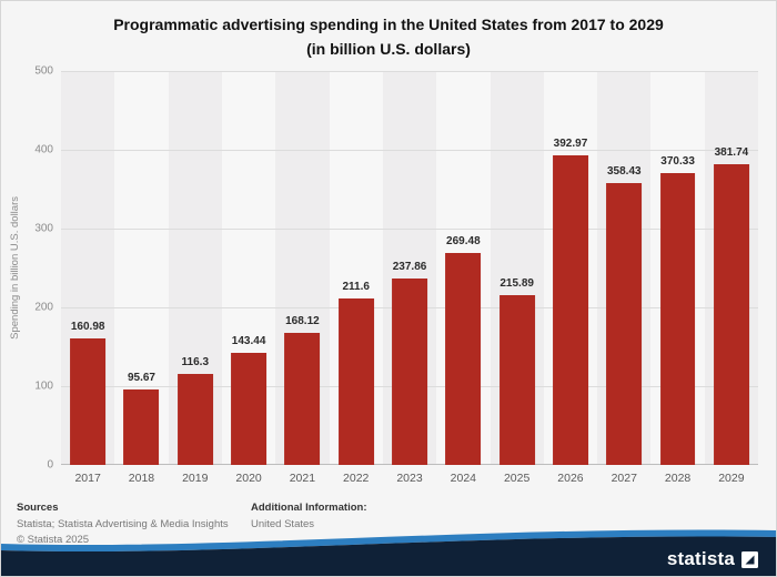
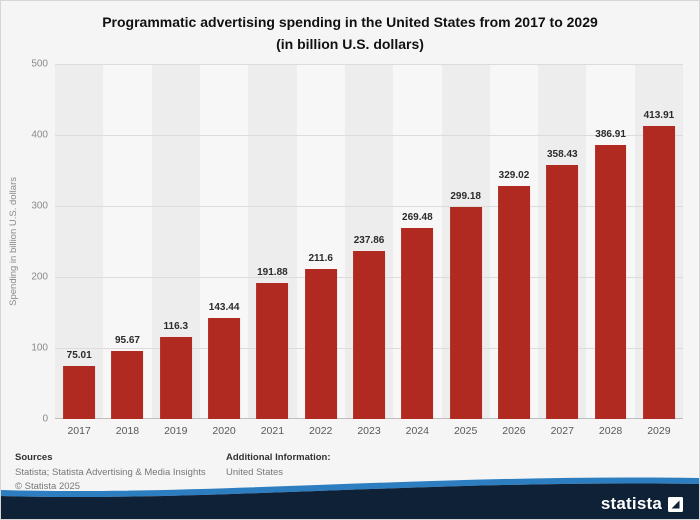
2017: 160.98 -> 75.01
2021: 168.12 -> 191.88
2025: 215.89 -> 299.18
2026: 392.97 -> 329.02
2028: 370.33 -> 386.91
2029: 381.74 -> 413.91
